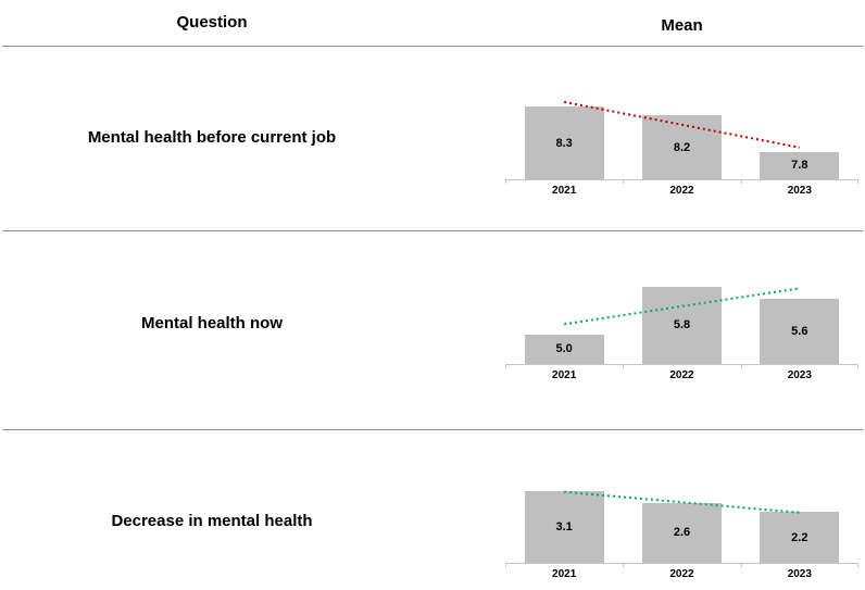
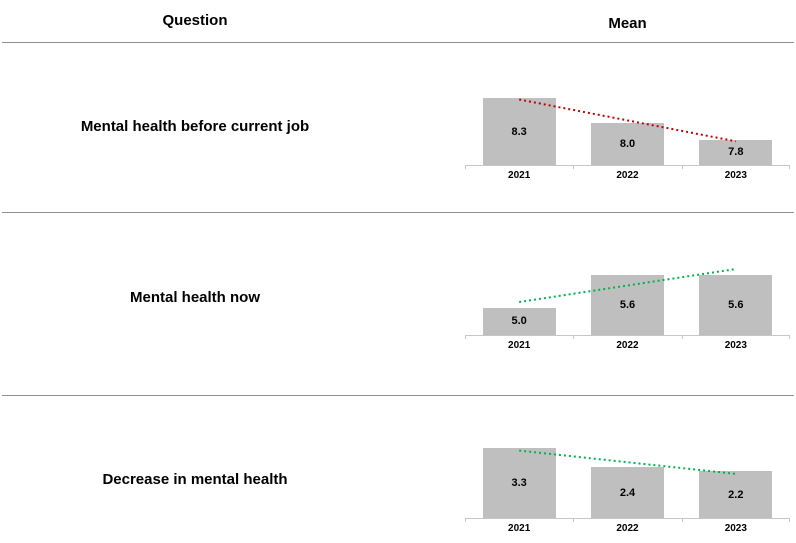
Mental health before current job/2022: 8.2 -> 8.0
Mental health now/2022: 5.8 -> 5.6
Decrease in mental health/2021: 3.1 -> 3.3
Decrease in mental health/2022: 2.6 -> 2.4
